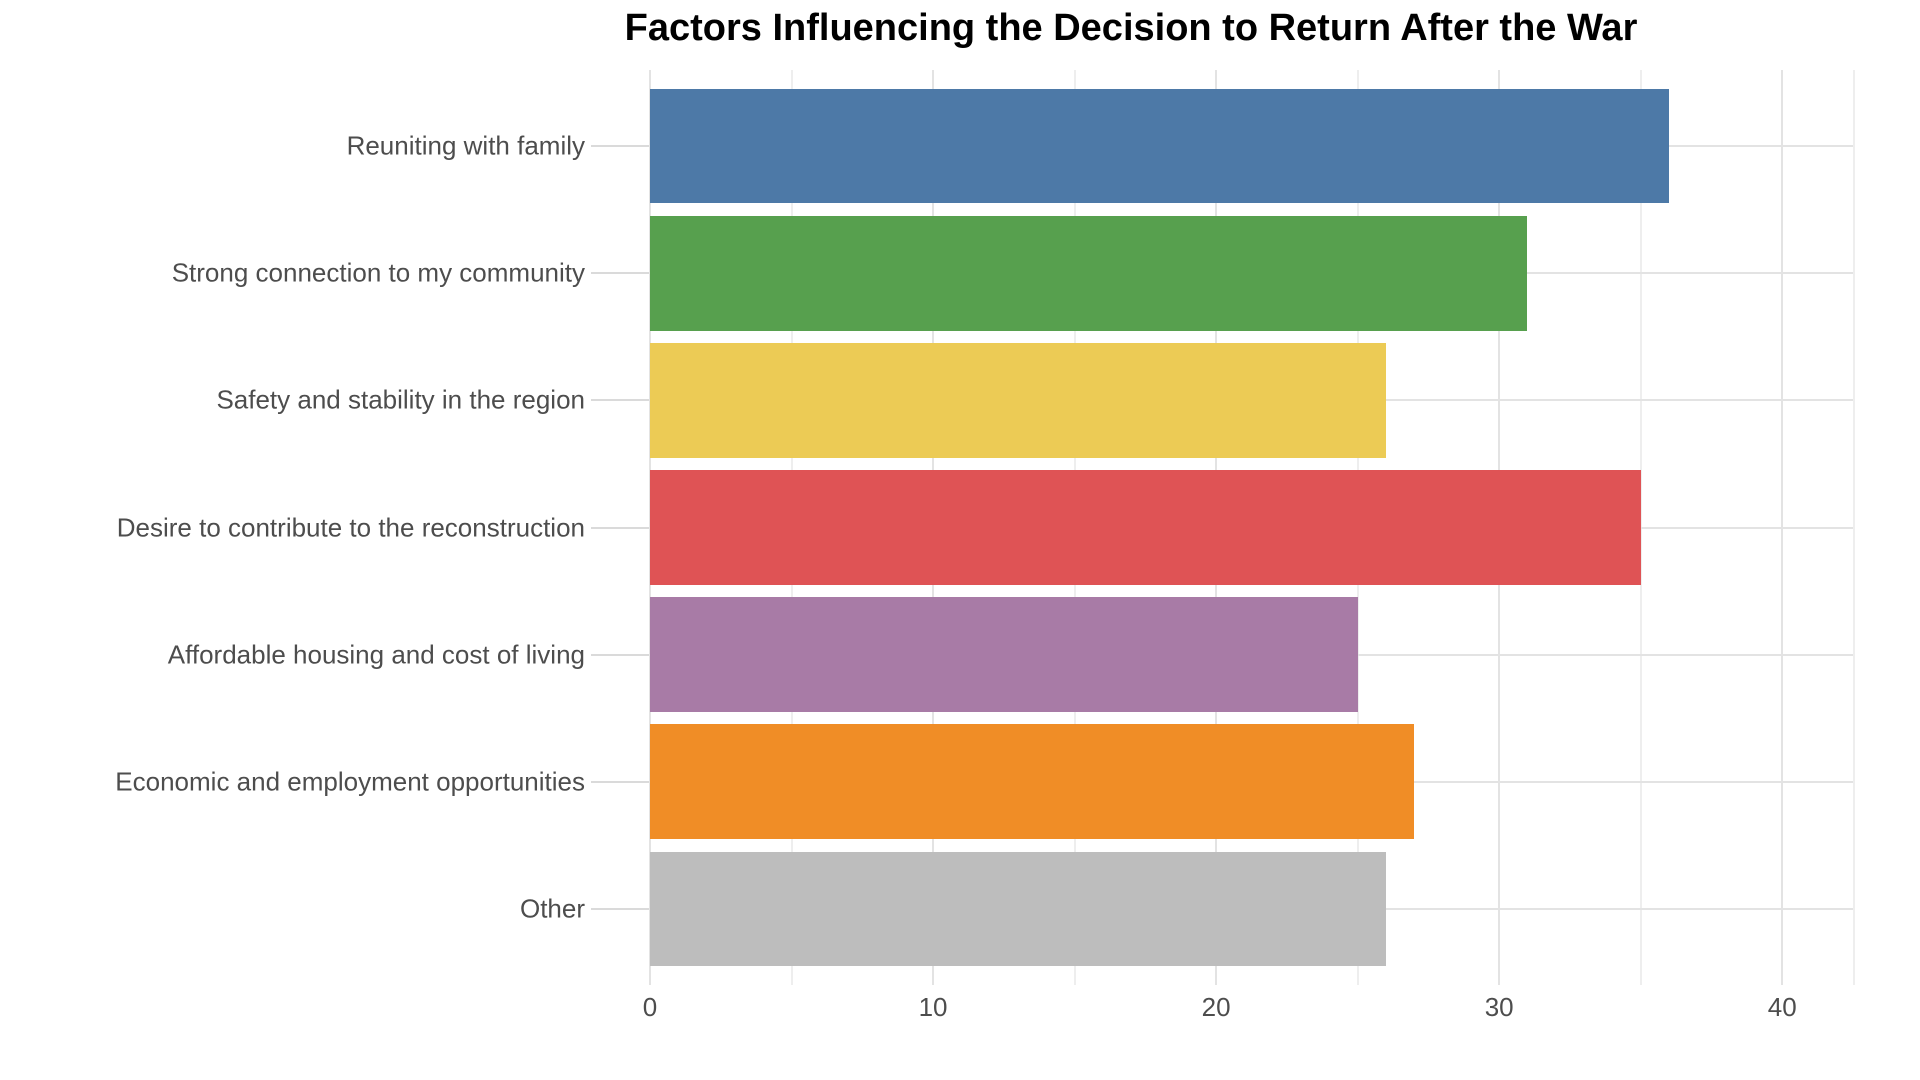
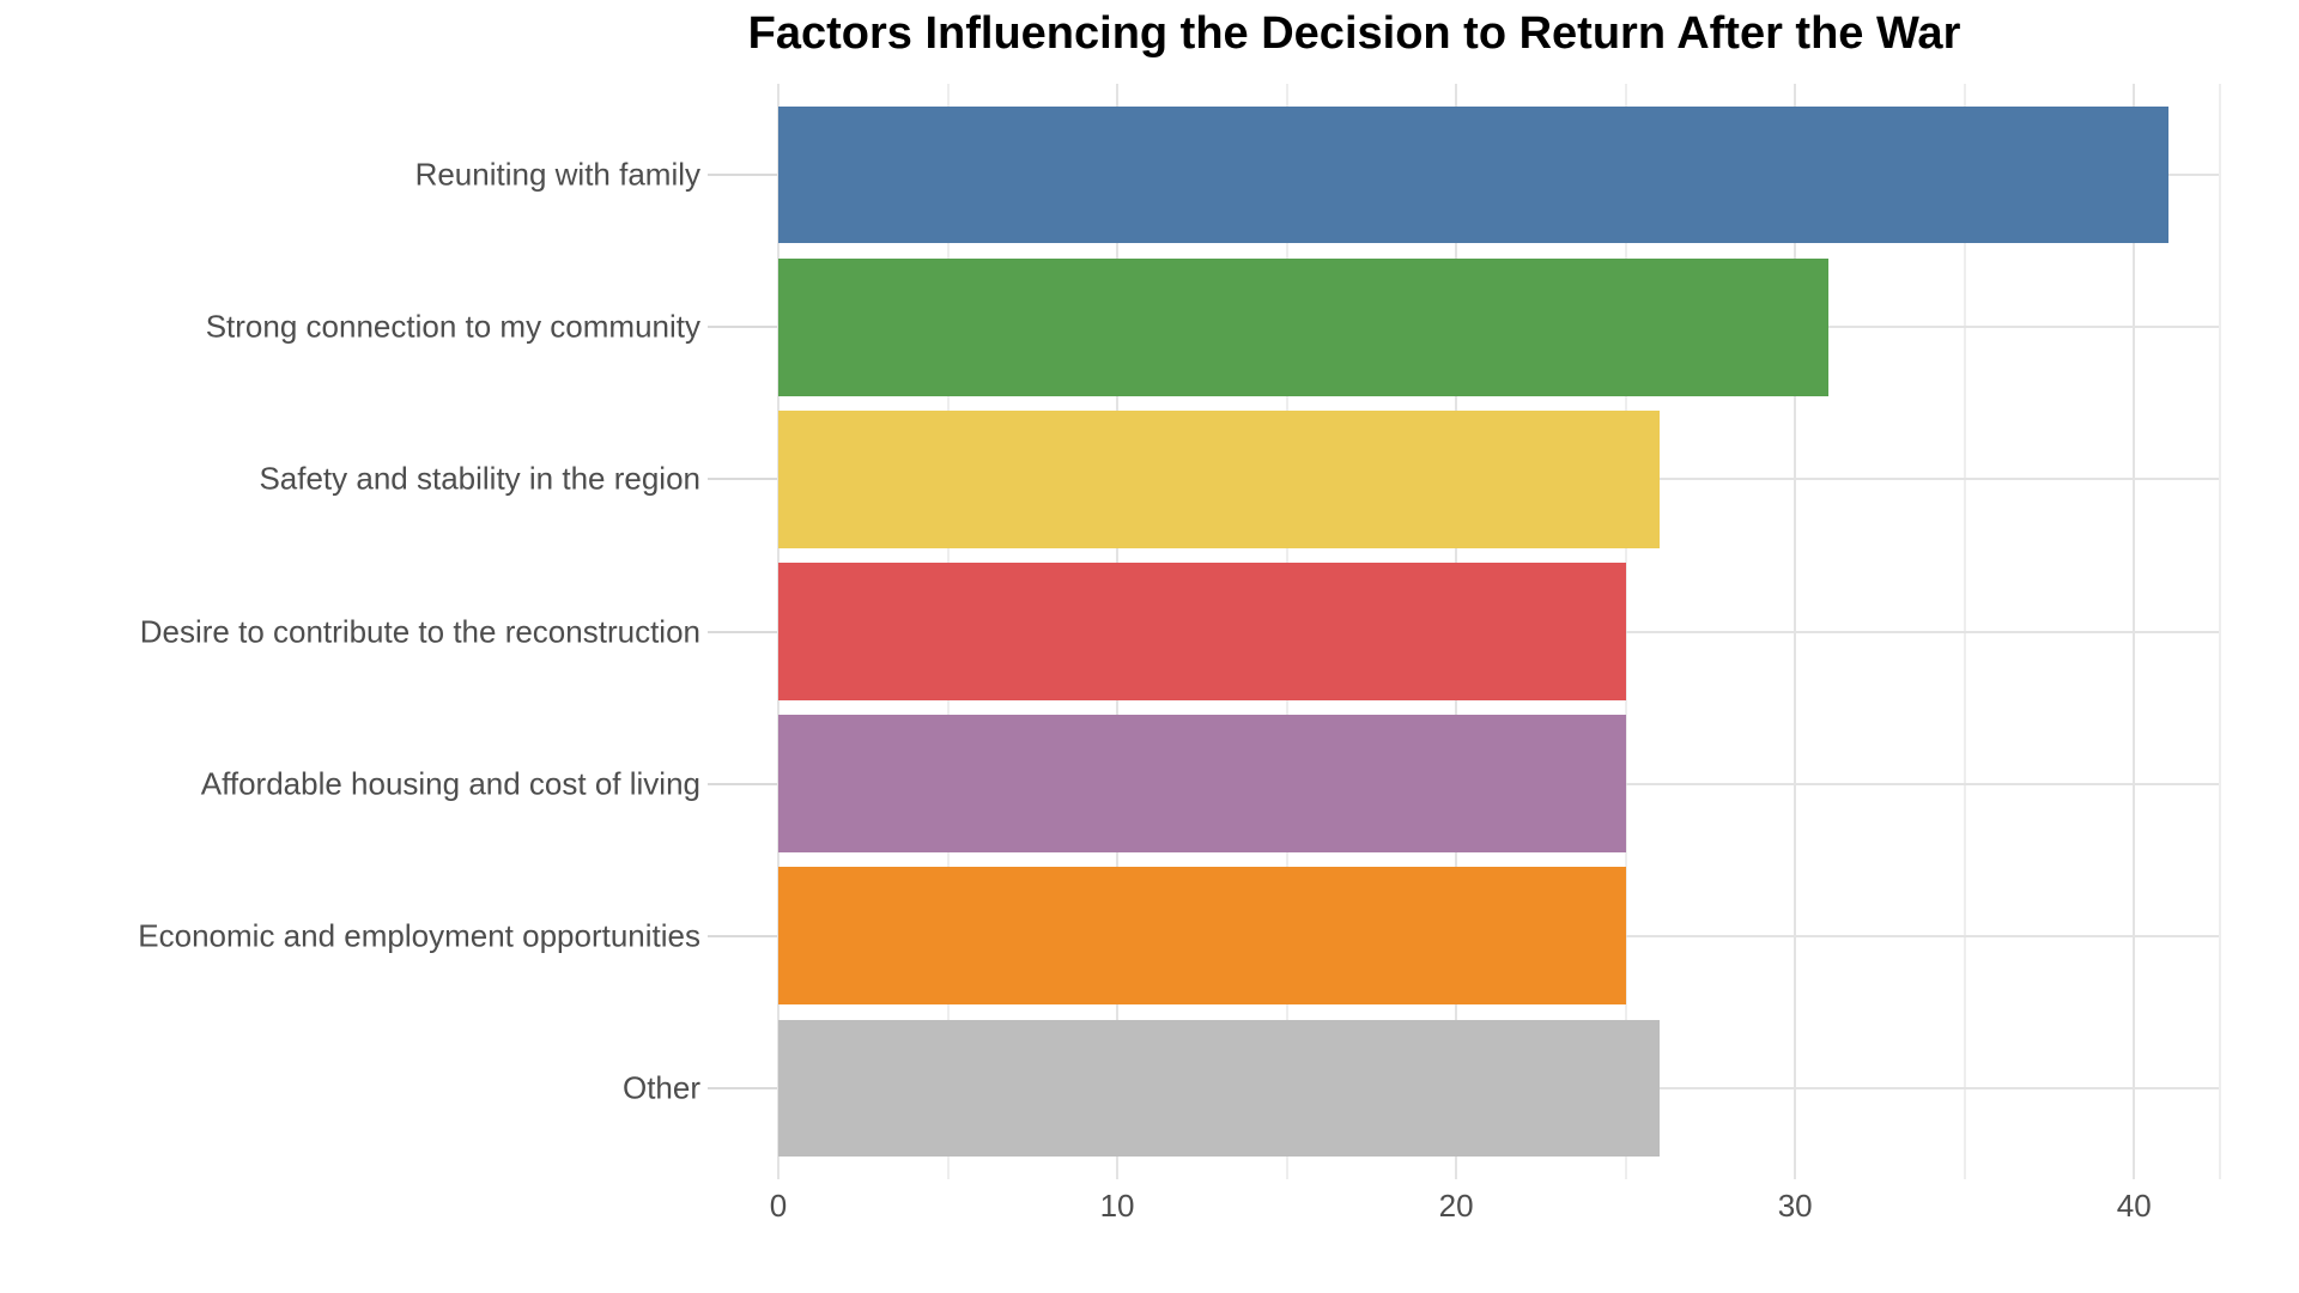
Reuniting with family: 36 -> 41
Desire to contribute to the reconstruction: 35 -> 25
Economic and employment opportunities: 27 -> 25
